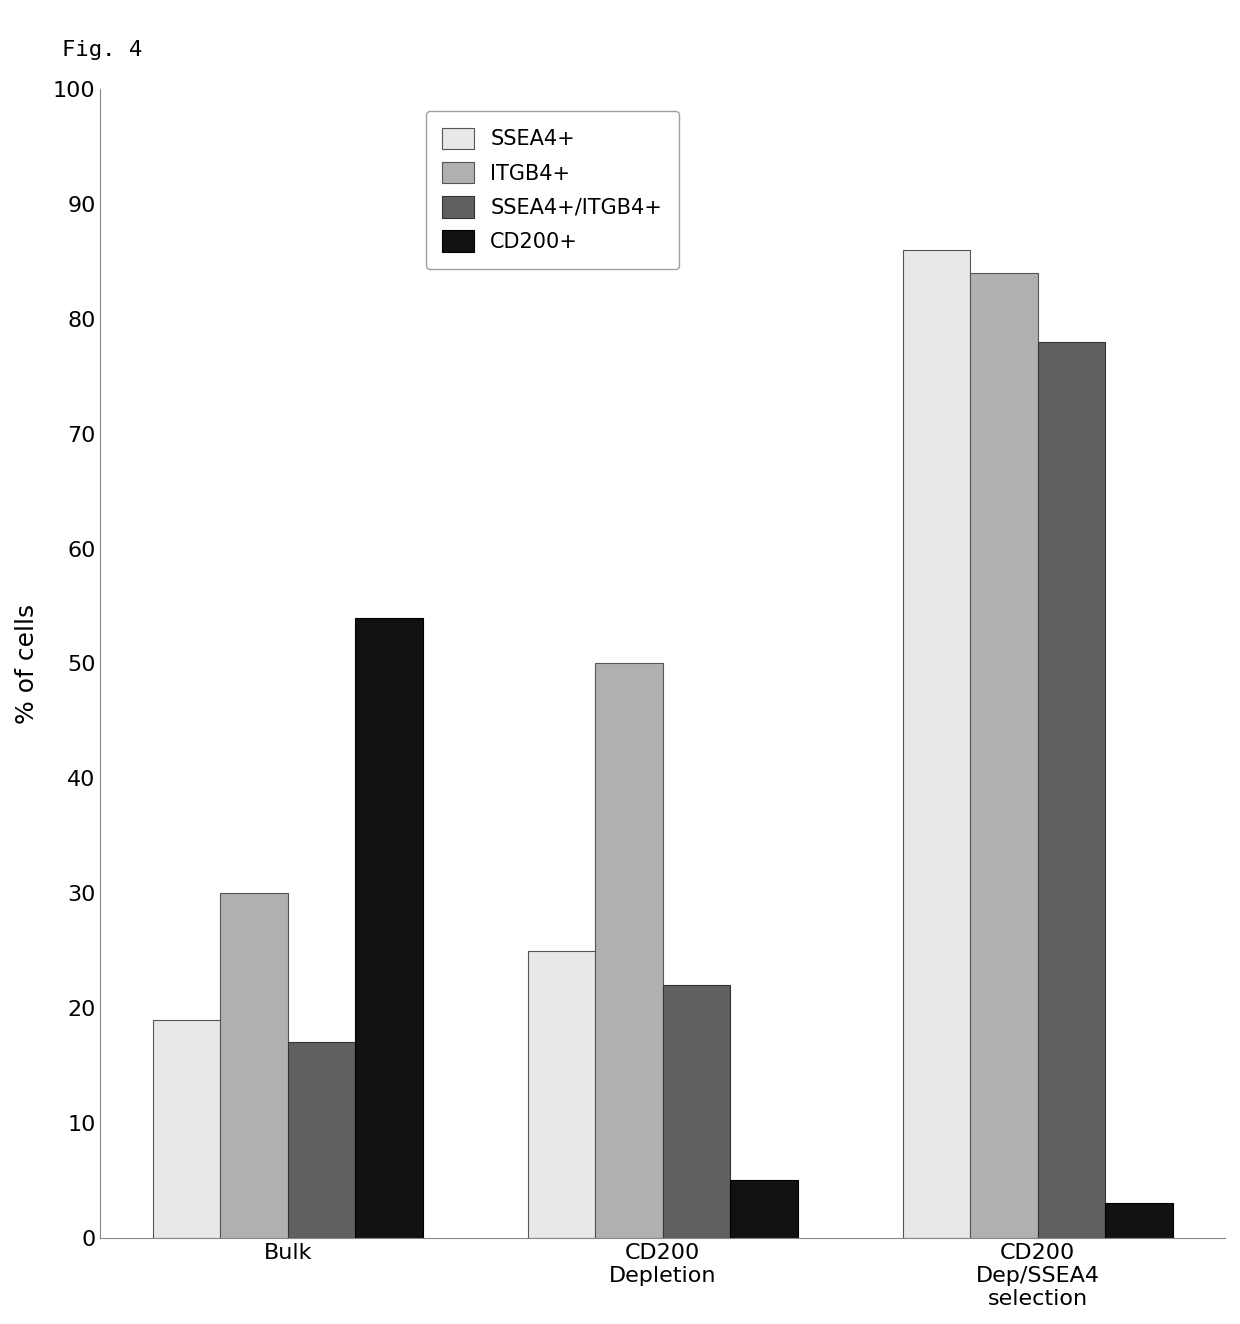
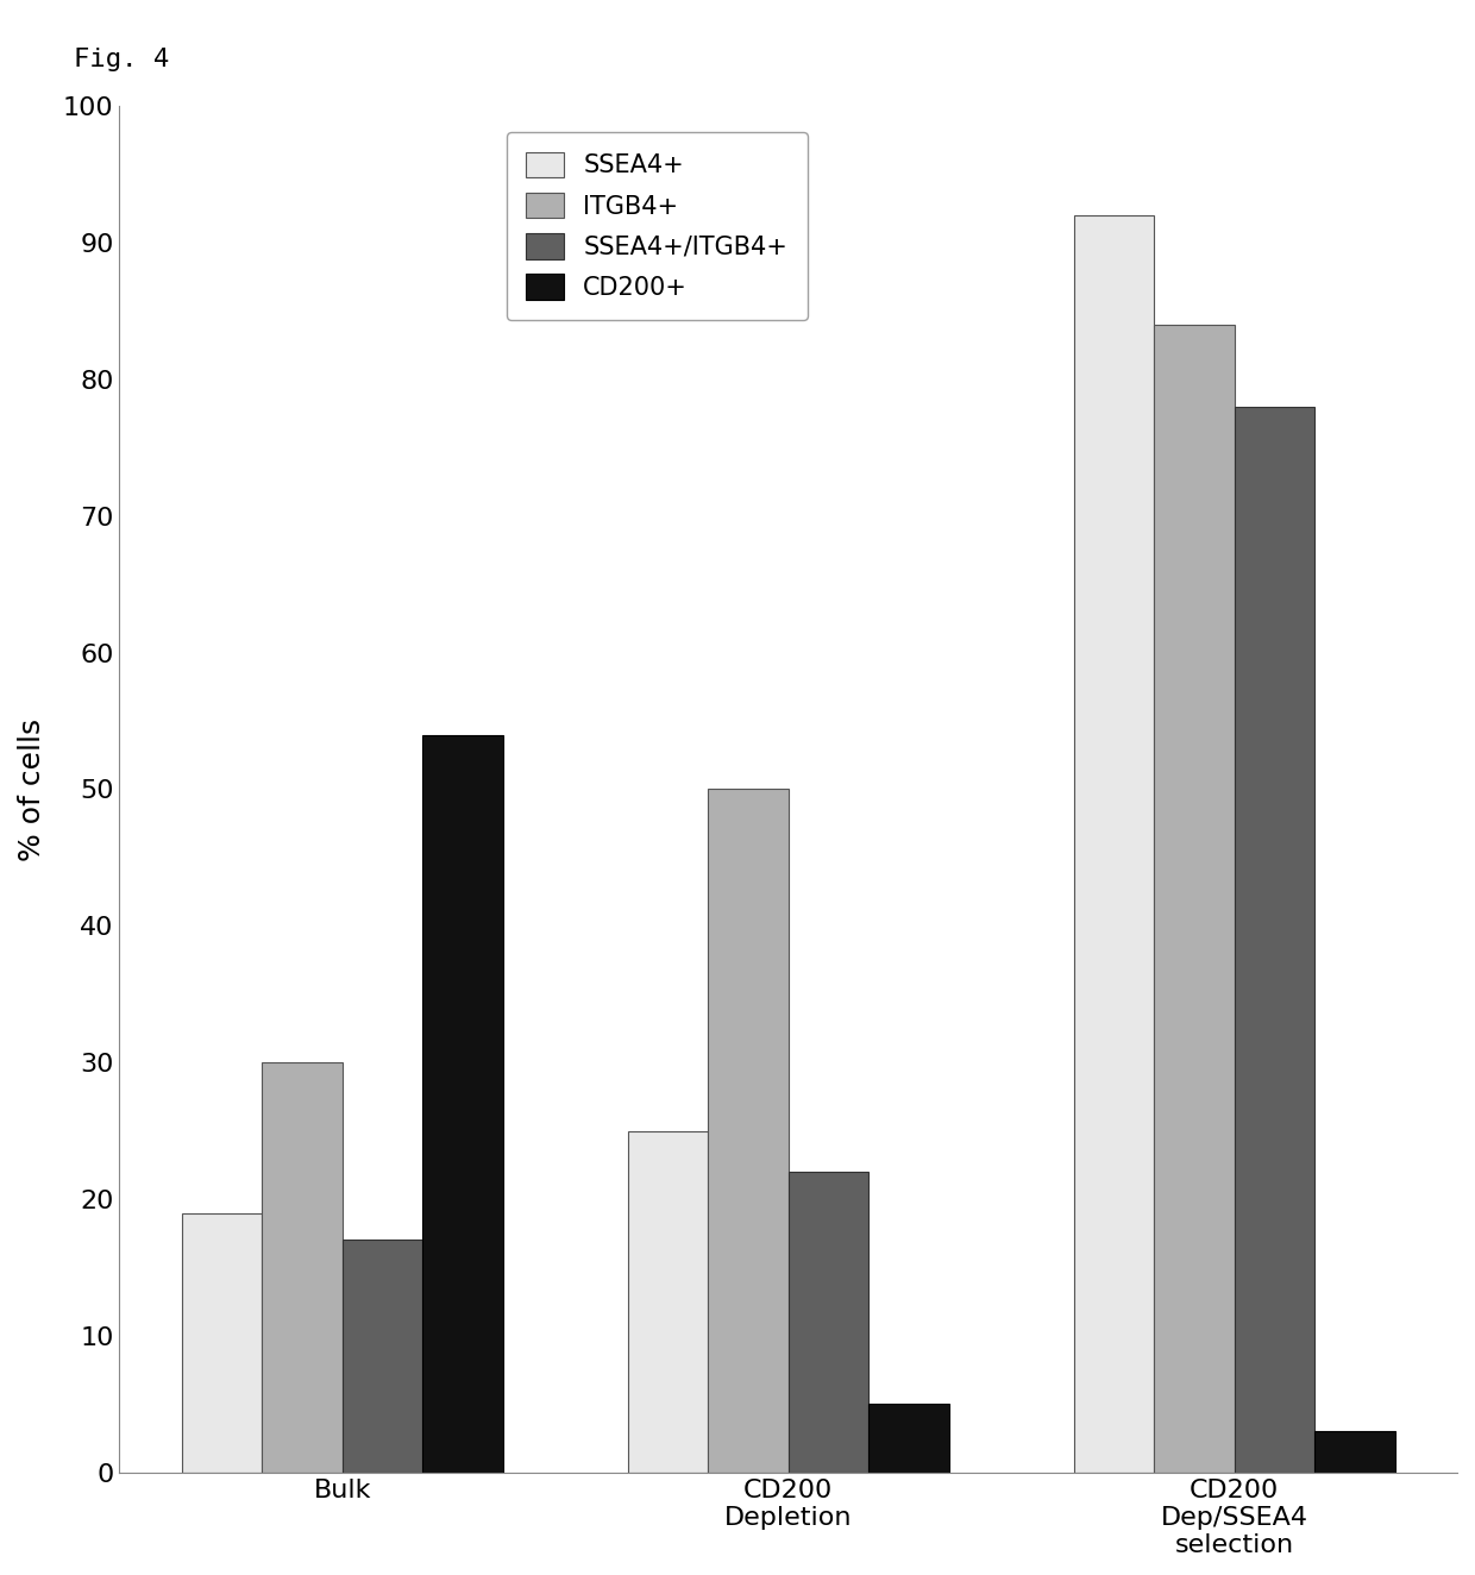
SSEA4+/CD200 Dep/SSEA4 selection: 86 -> 92
